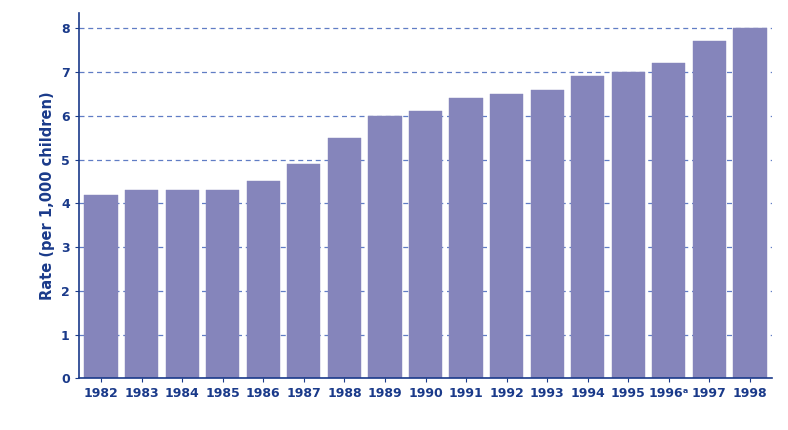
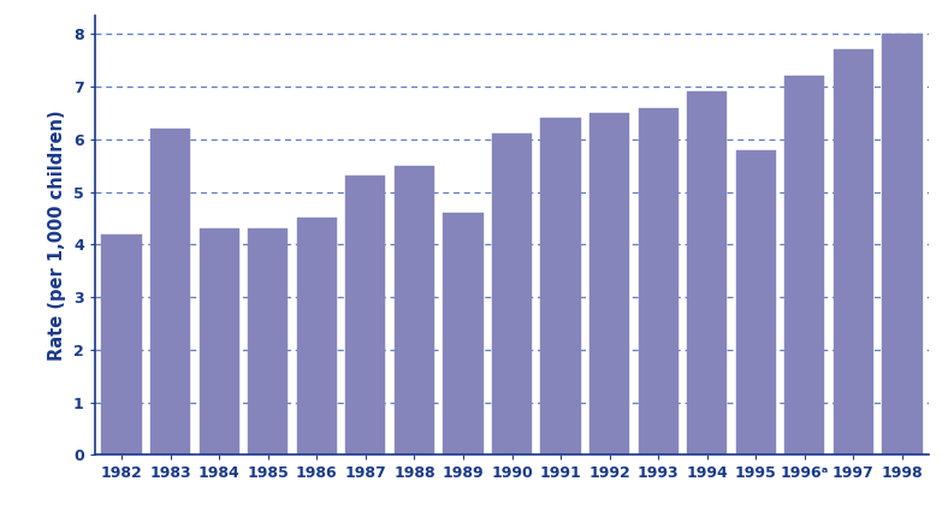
1983: 4.3 -> 6.2
1987: 4.9 -> 5.3
1989: 6.0 -> 4.6
1995: 7.0 -> 5.8
